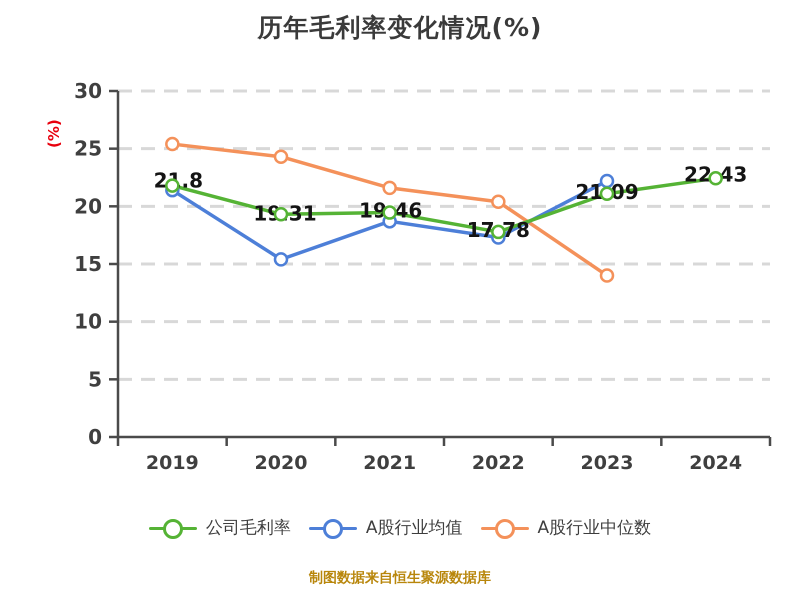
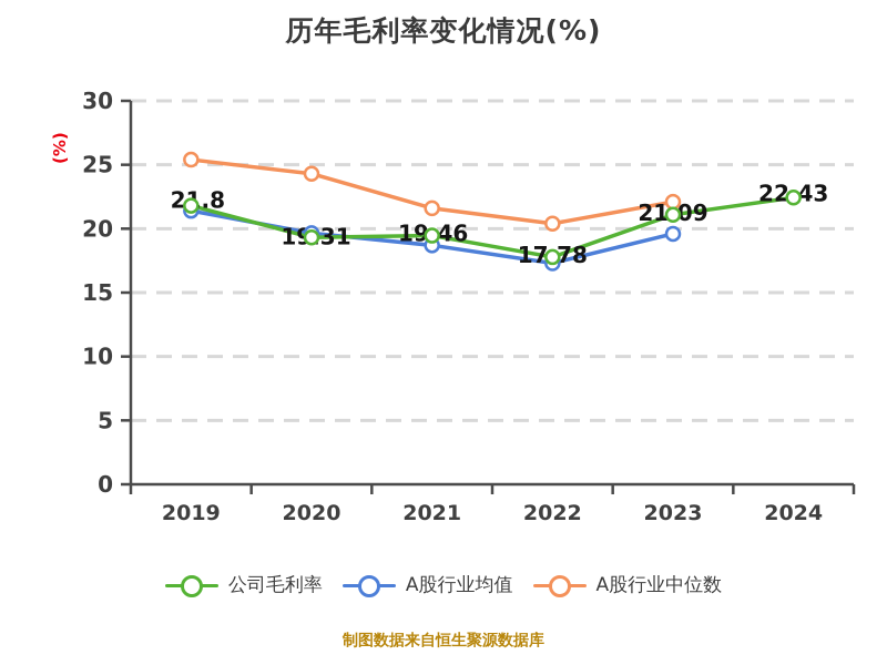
A股行业均值/2020: 15.4 -> 19.6
A股行业均值/2023: 22.2 -> 19.6
A股行业中位数/2023: 14.0 -> 22.1
